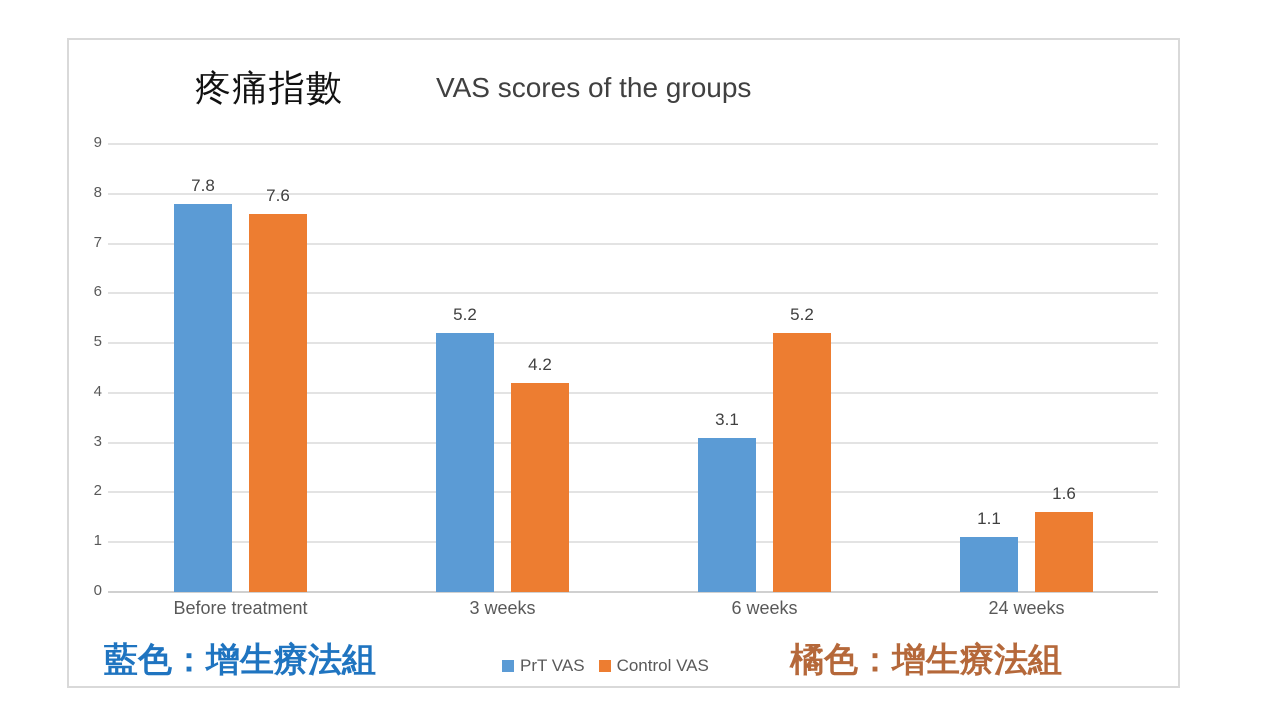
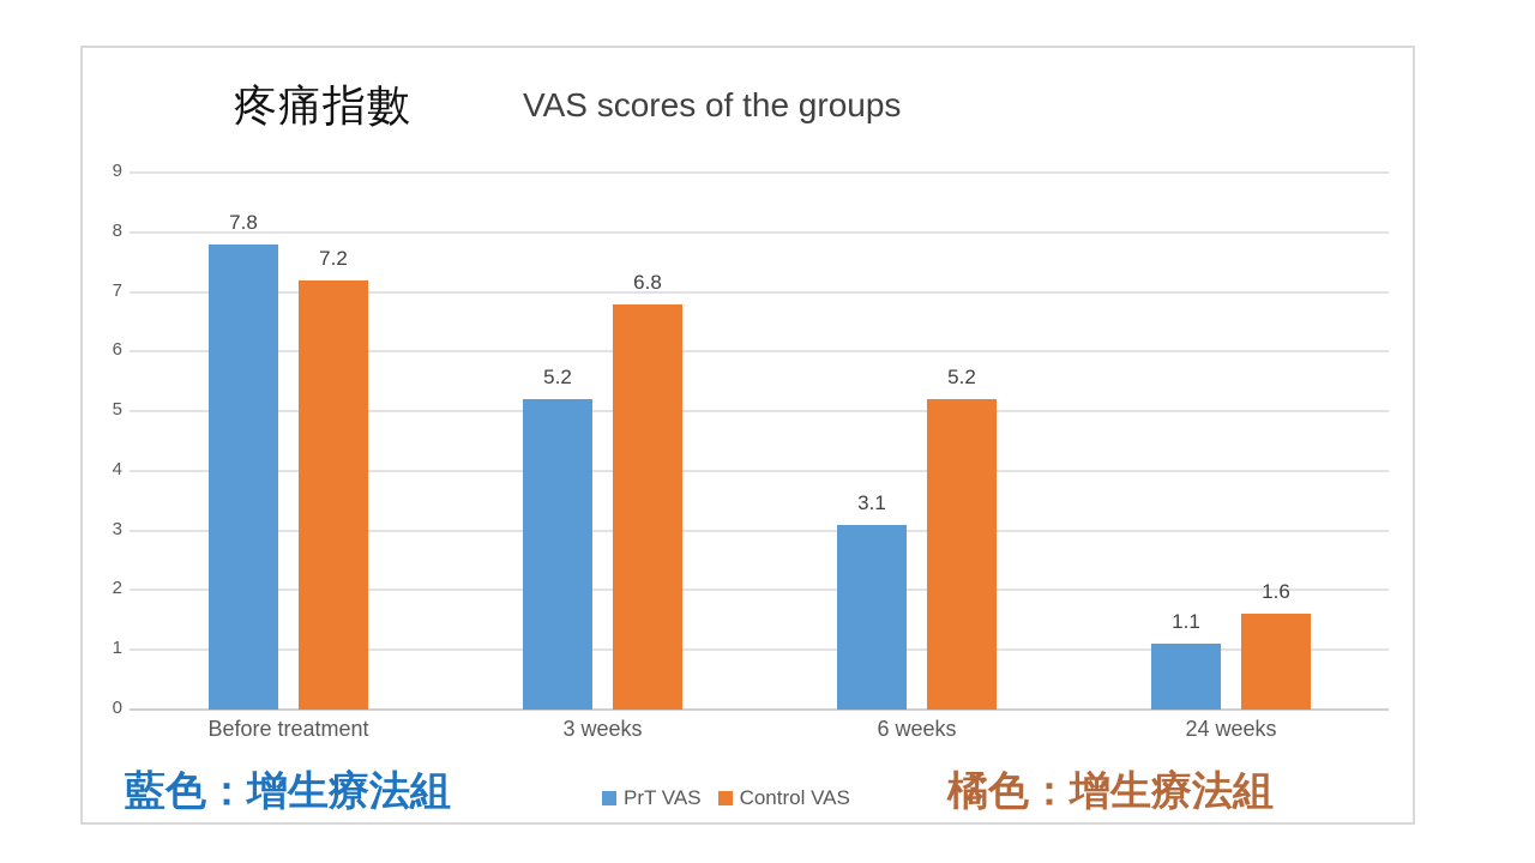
Control VAS/Before treatment: 7.6 -> 7.2
Control VAS/3 weeks: 4.2 -> 6.8
